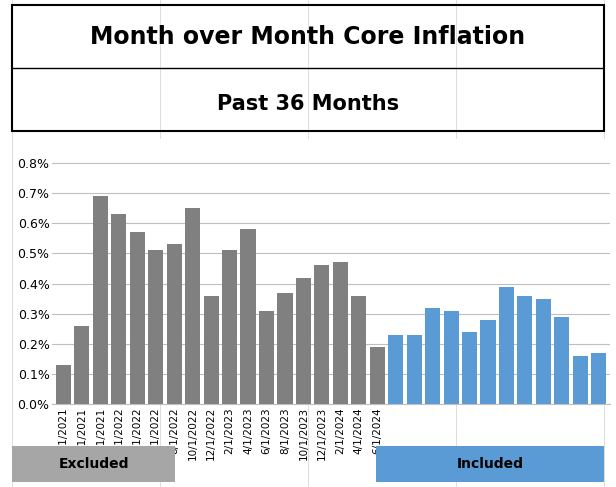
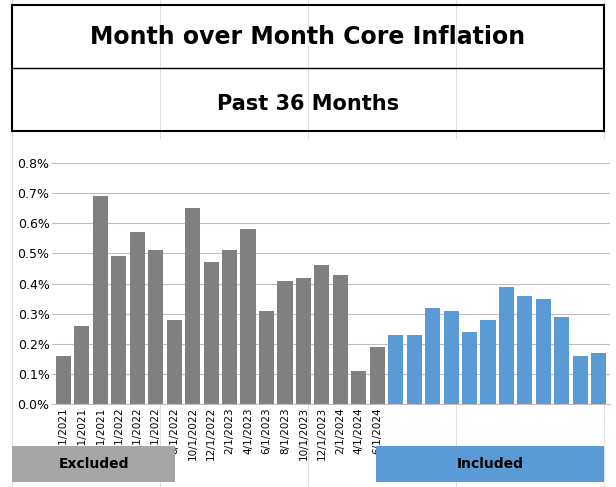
8/1/2021: 0.13% -> 0.16%
2/1/2022: 0.63% -> 0.49%
8/1/2022: 0.53% -> 0.28%
12/1/2022: 0.36% -> 0.47%
8/1/2023: 0.37% -> 0.41%
2/1/2024: 0.47% -> 0.43%
4/1/2024: 0.36% -> 0.11%
